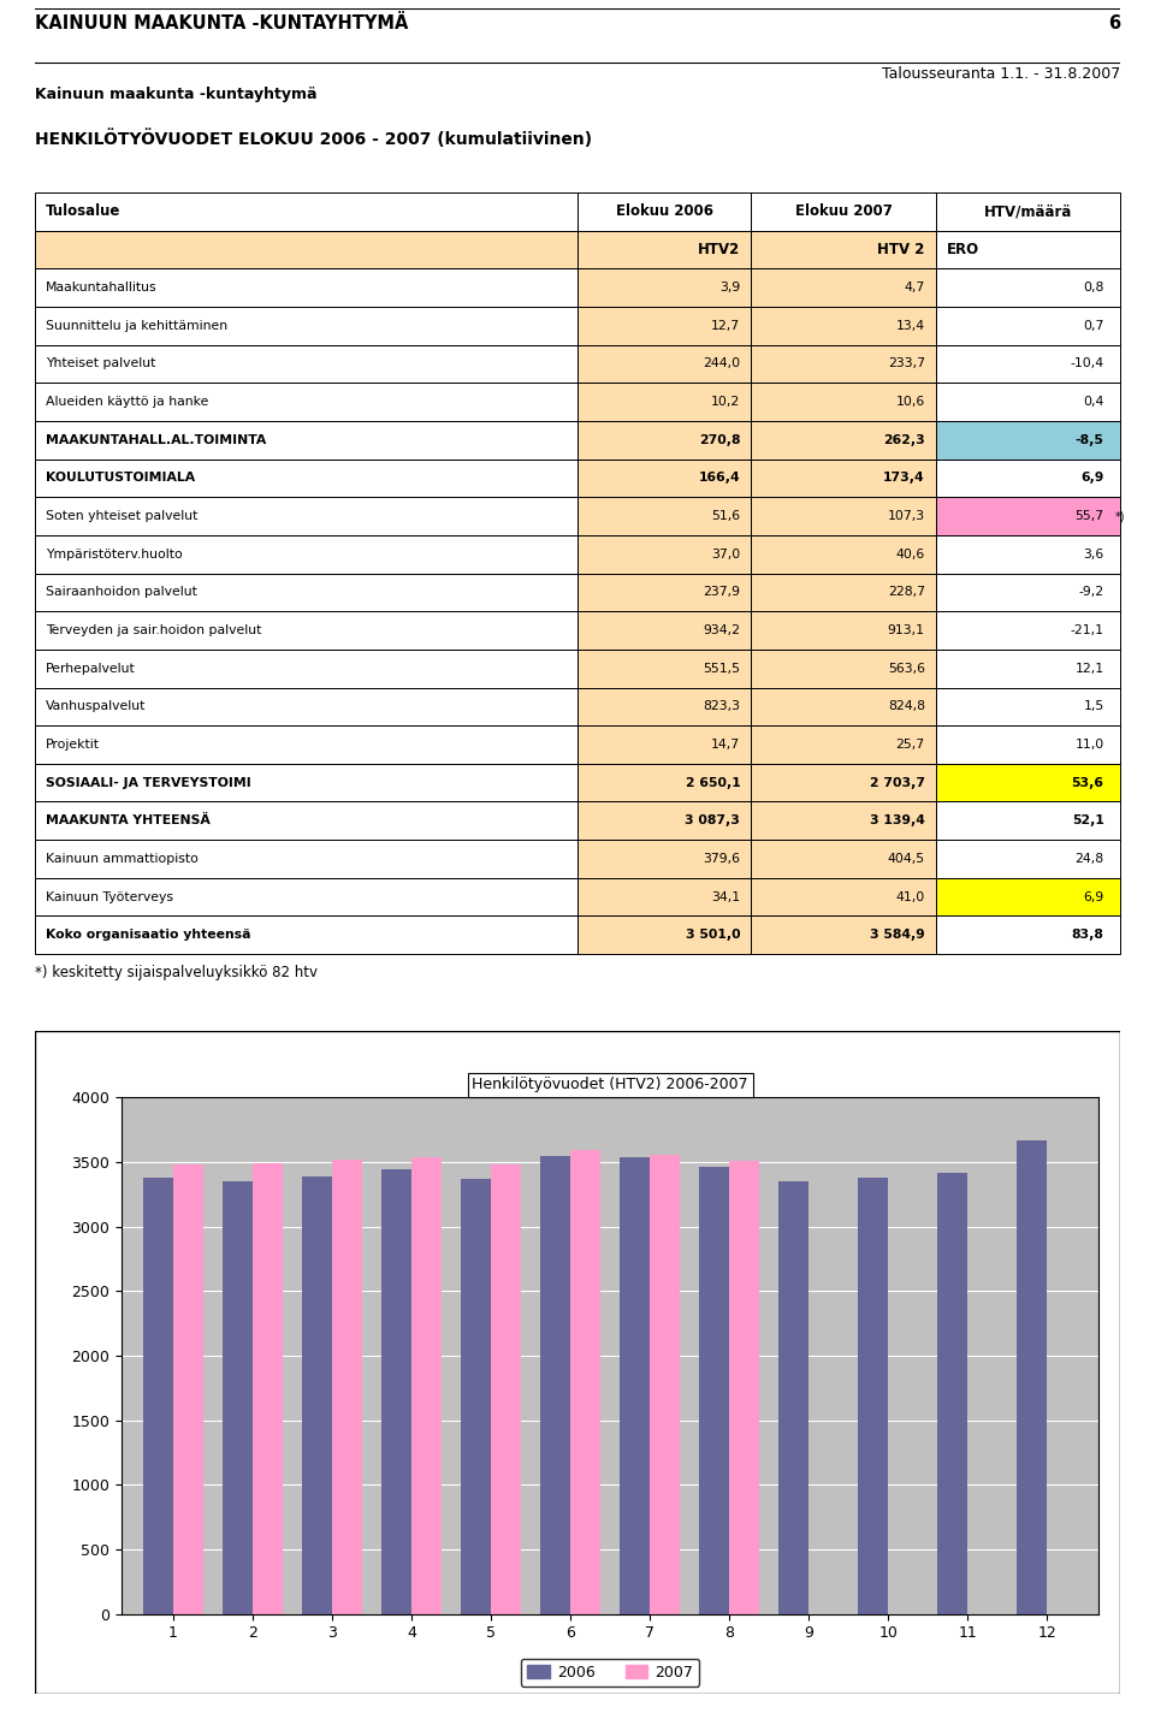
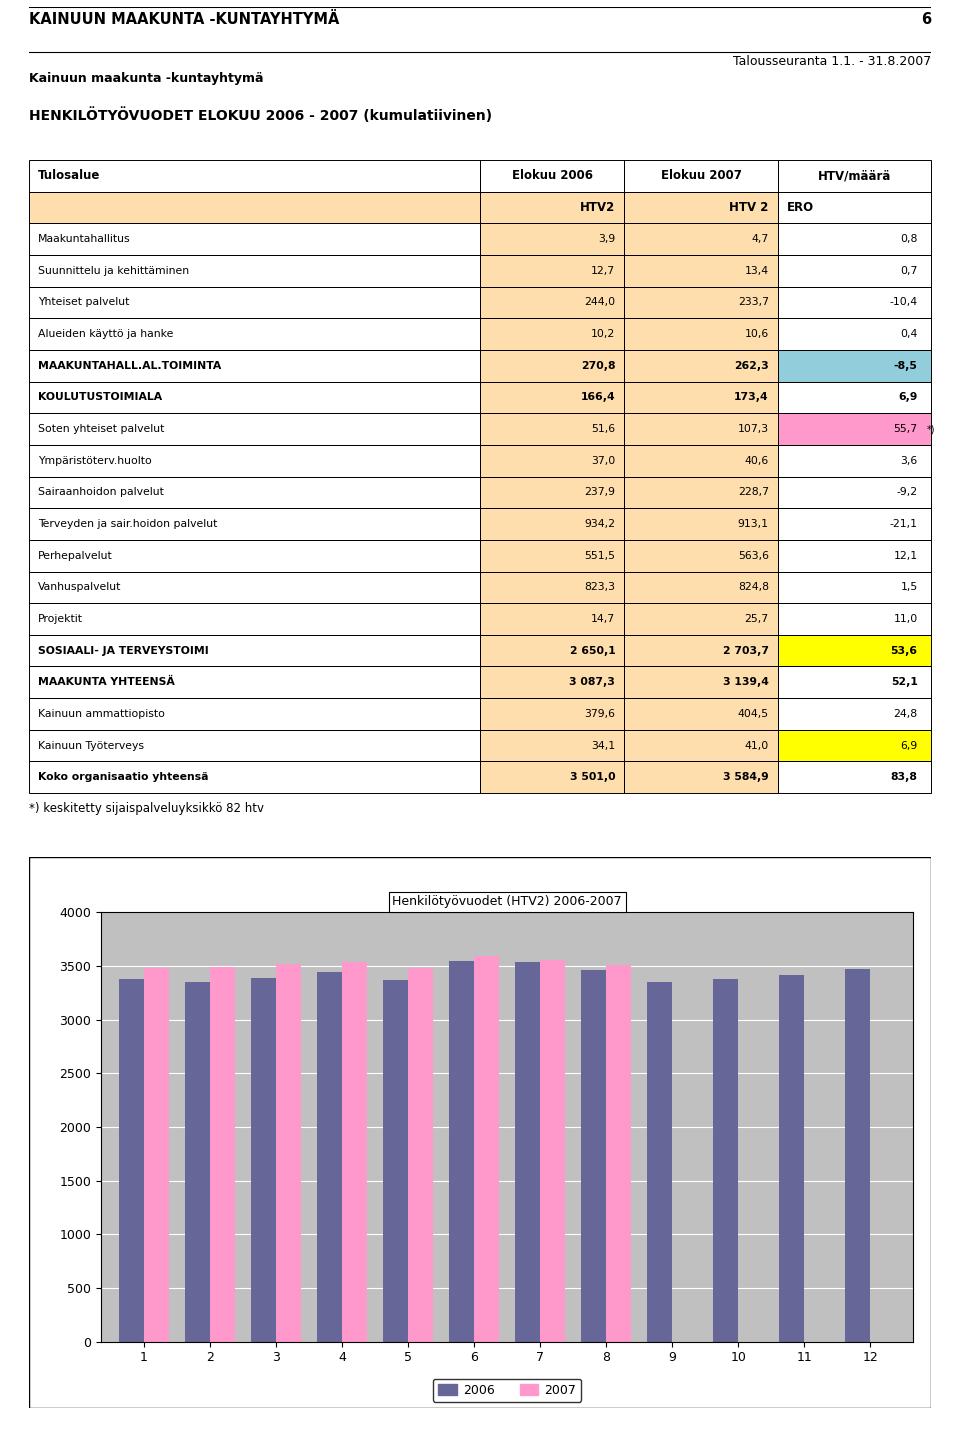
2006/12: 3670 -> 3470
